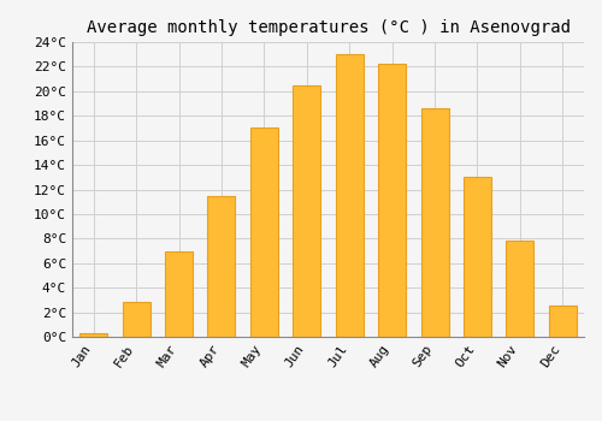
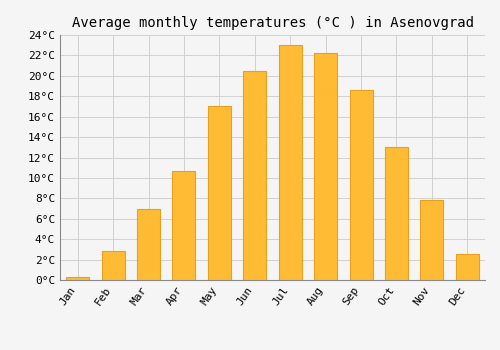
Apr: 11.5°C -> 10.7°C
